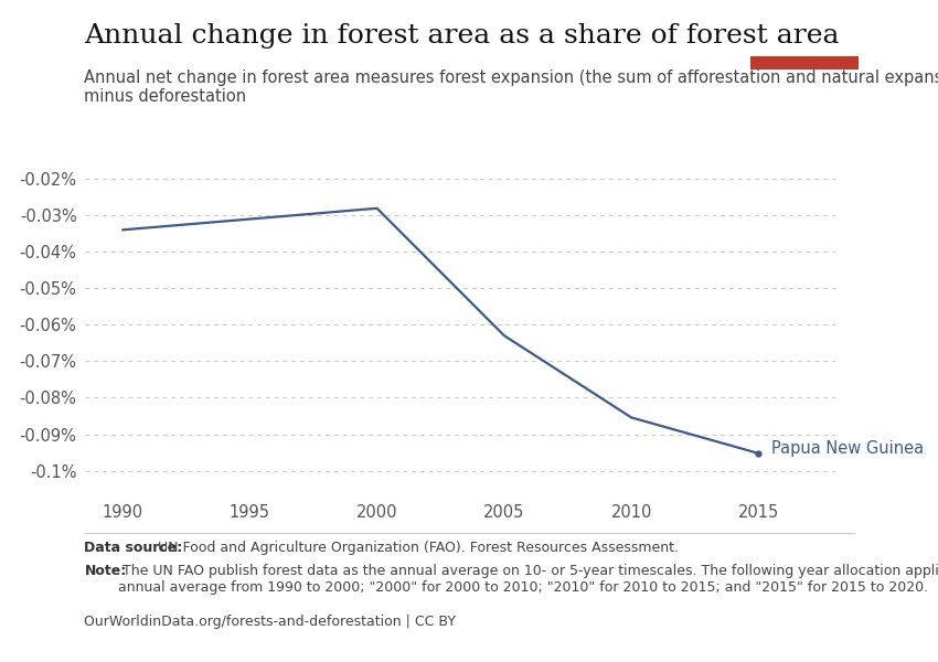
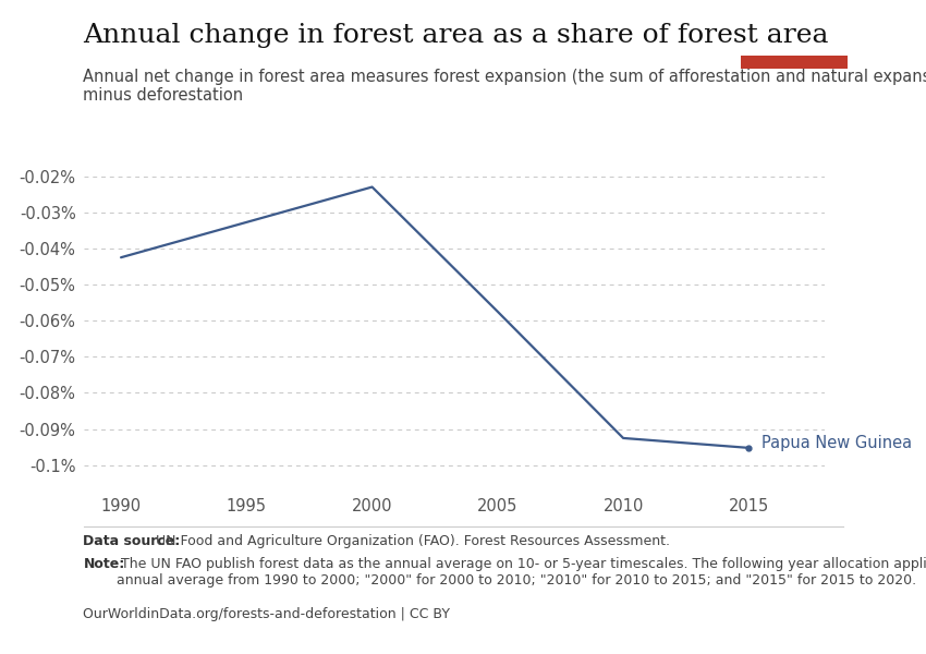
1990: -0.0341% -> -0.0425%
2000: -0.0282% -> -0.0230%
2005: -0.0630% -> -0.0575%
2010: -0.0854% -> -0.0925%
